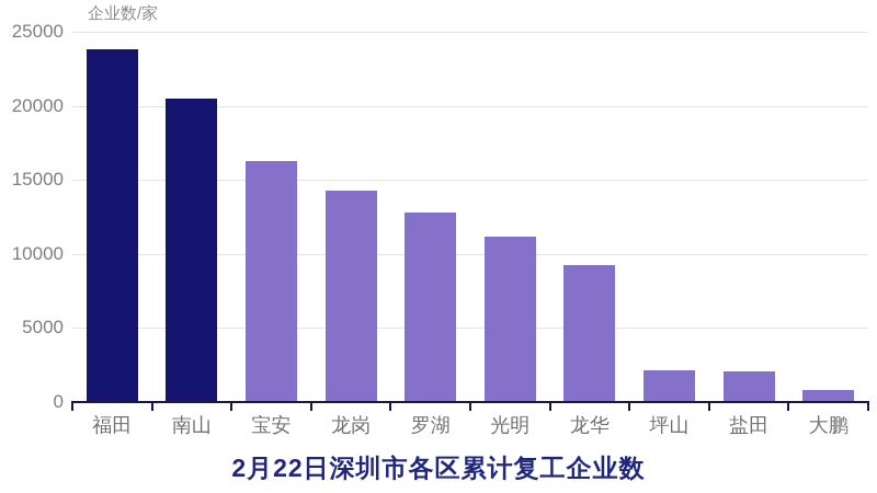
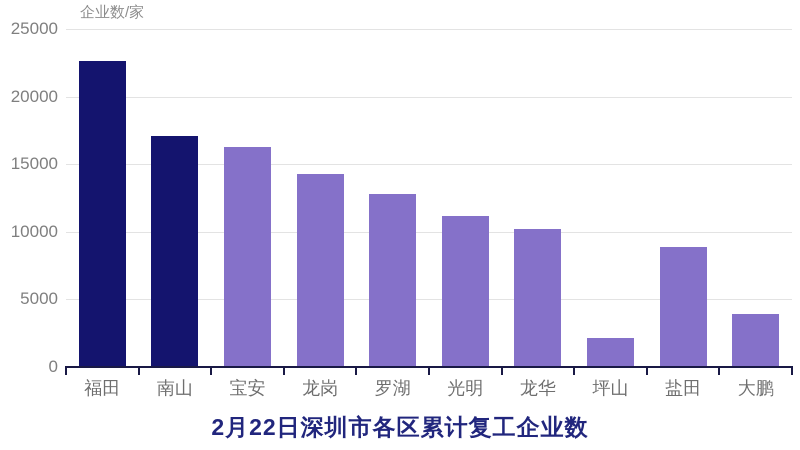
福田: 23800 -> 22600
南山: 20500 -> 17100
龙华: 9200 -> 10200
盐田: 2000 -> 8900
大鹏: 800 -> 3900
